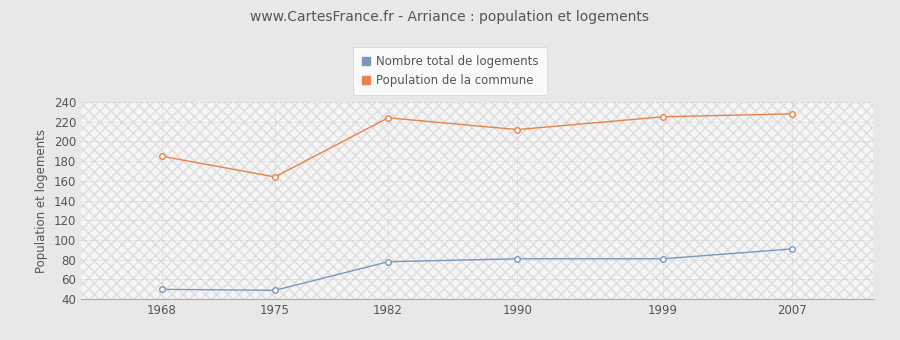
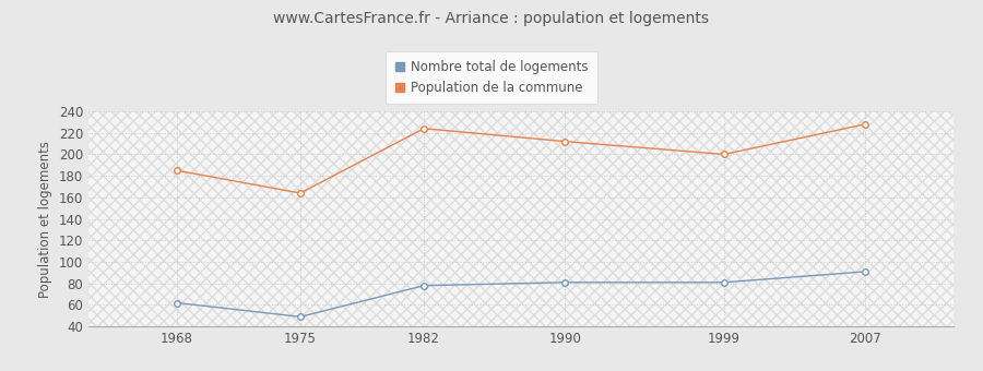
Nombre total de logements/1968: 50 -> 62
Population de la commune/1999: 225 -> 200
